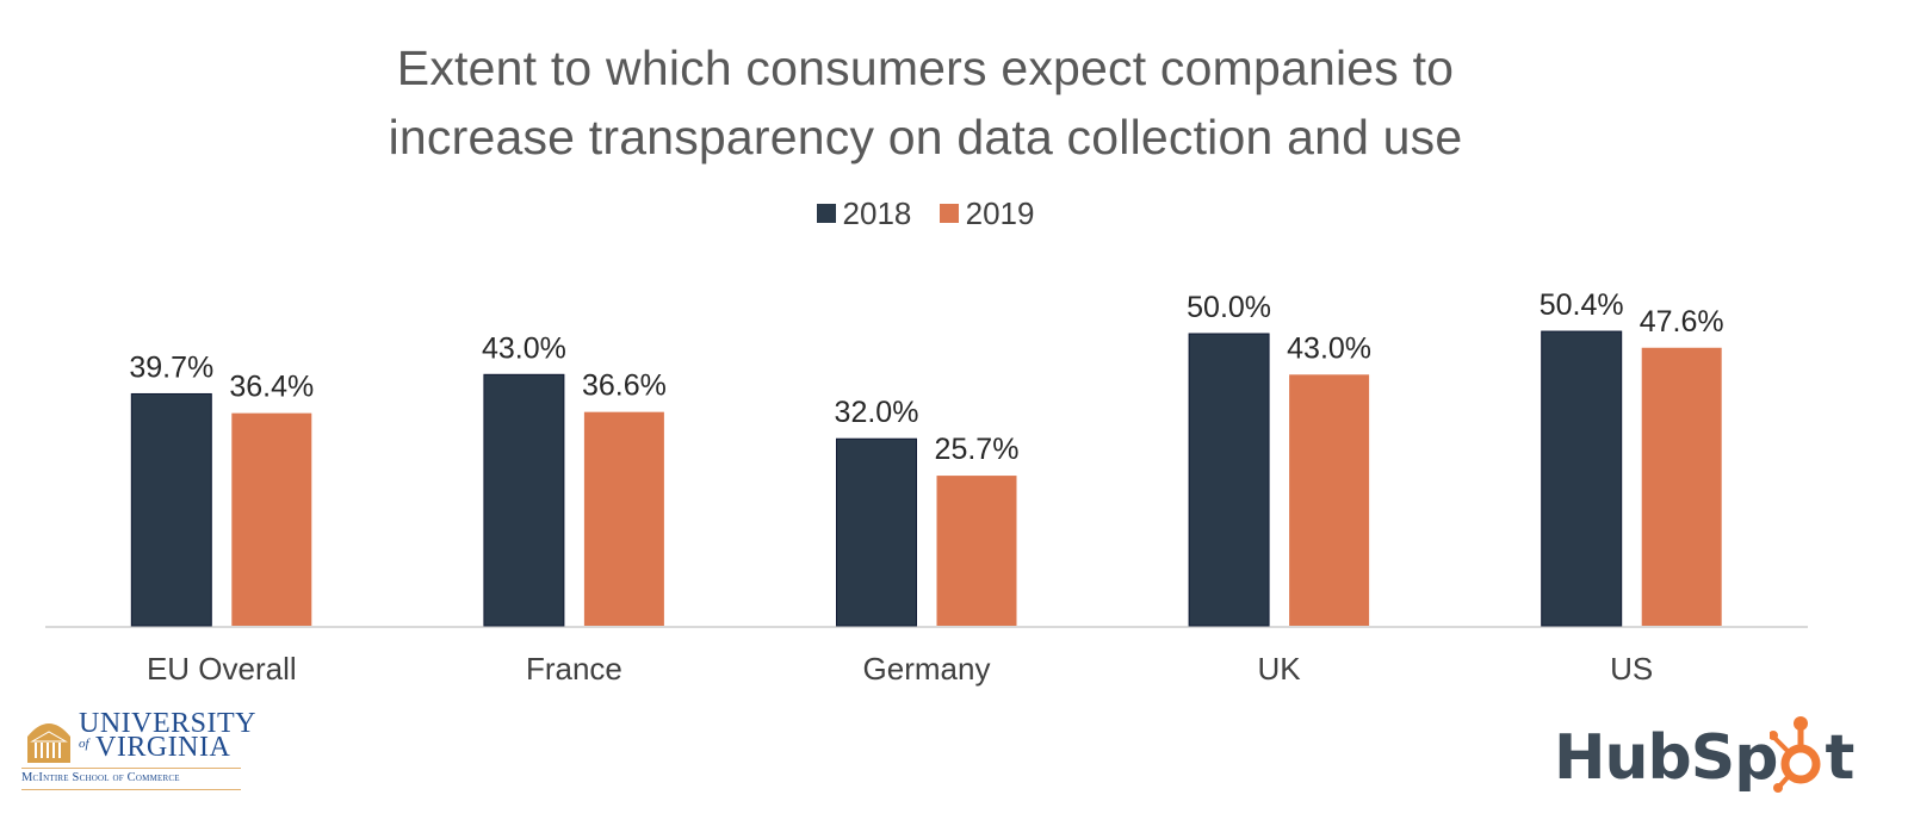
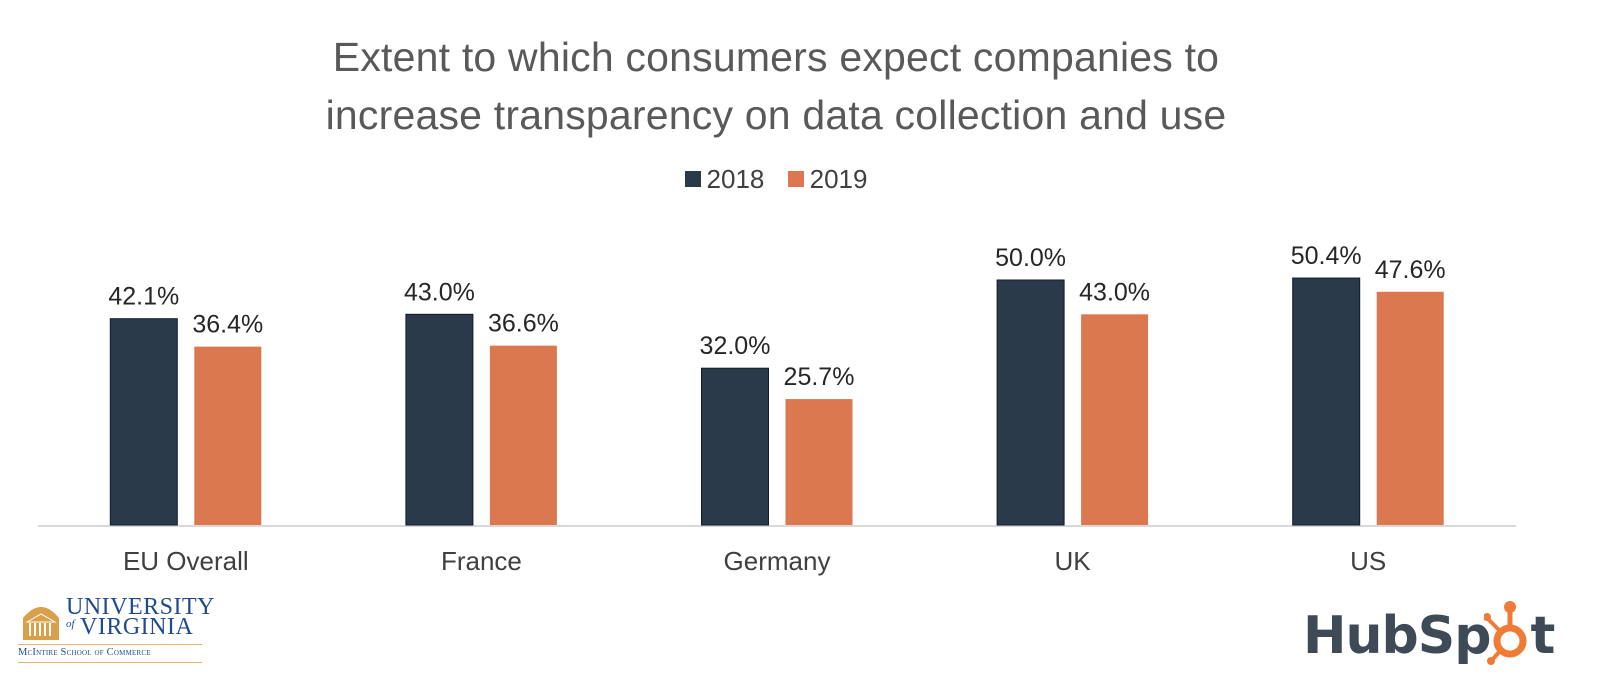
2018/EU Overall: 39.7% -> 42.1%
